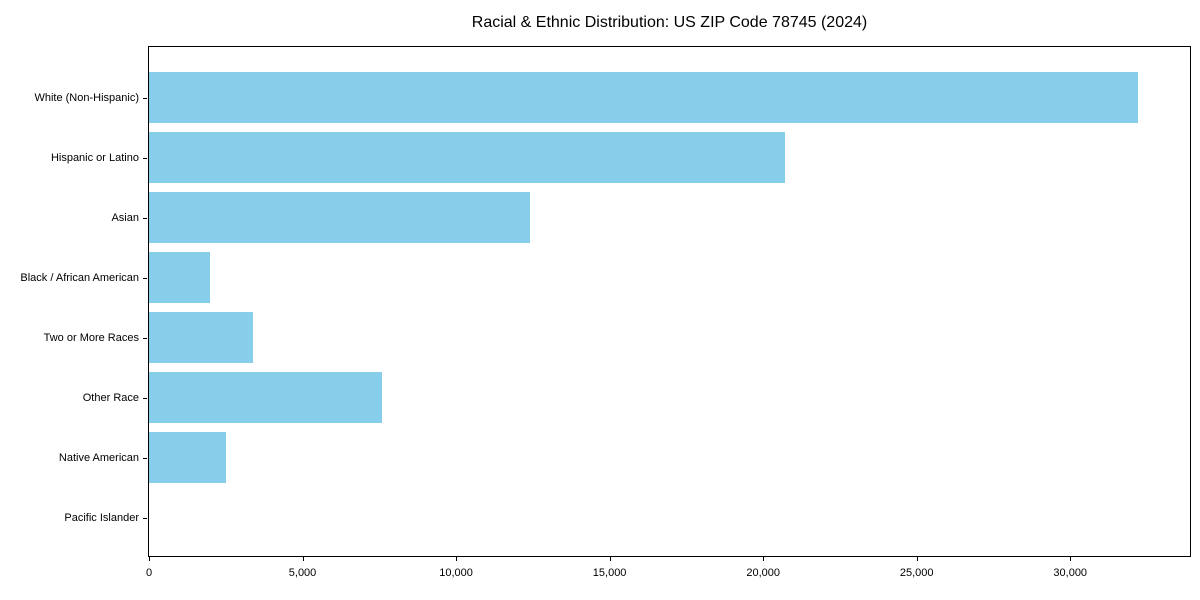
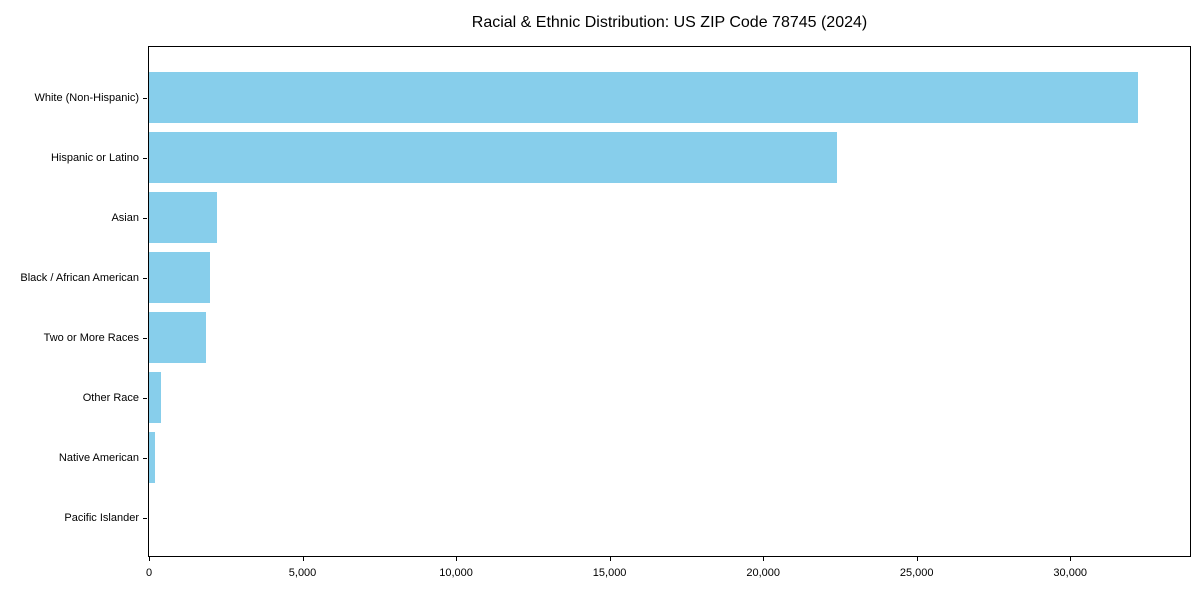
Hispanic or Latino: 20700 -> 22400
Asian: 12400 -> 2200
Two or More Races: 3400 -> 1800
Other Race: 7600 -> 400
Native American: 2500 -> 200
